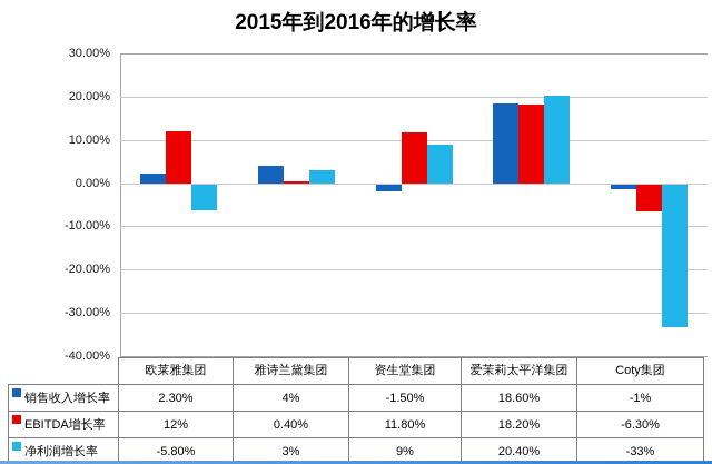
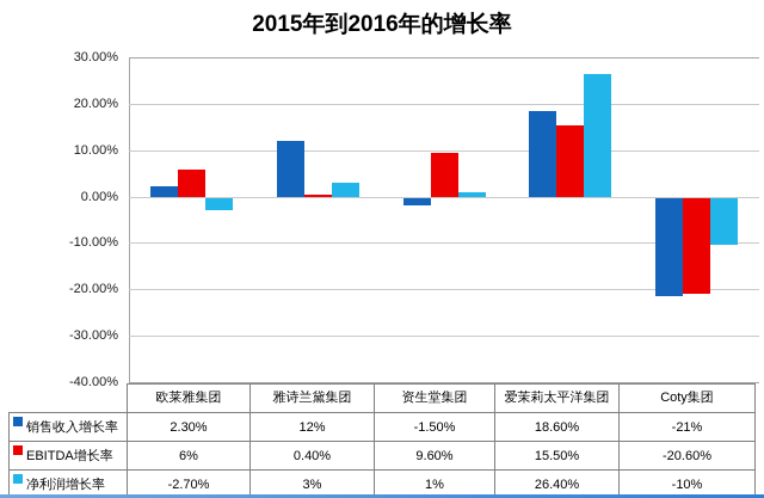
EBITDA增长率/欧莱雅集团: 12% -> 6%
净利润增长率/欧莱雅集团: -5.80% -> -2.70%
销售收入增长率/雅诗兰黛集团: 4% -> 12%
EBITDA增长率/资生堂集团: 11.80% -> 9.60%
净利润增长率/资生堂集团: 9% -> 1%
EBITDA增长率/爱茉莉太平洋集团: 18.20% -> 15.50%
净利润增长率/爱茉莉太平洋集团: 20.40% -> 26.40%
销售收入增长率/Coty集团: -1% -> -21%
EBITDA增长率/Coty集团: -6.30% -> -20.60%
净利润增长率/Coty集团: -33% -> -10%
